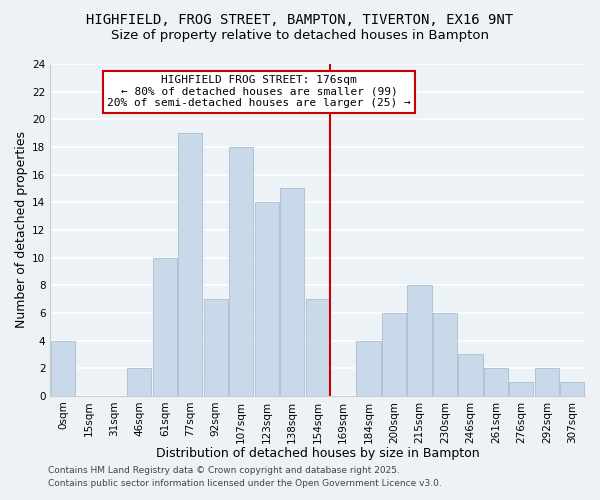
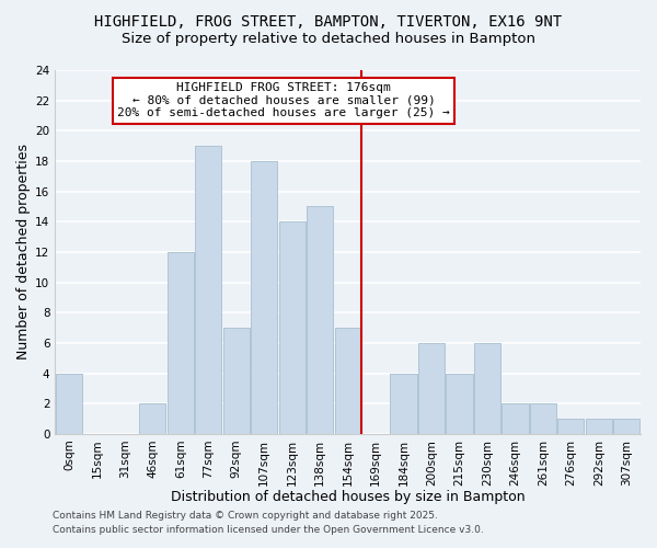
61sqm: 10 -> 12
215sqm: 8 -> 4
246sqm: 3 -> 2
292sqm: 2 -> 1
